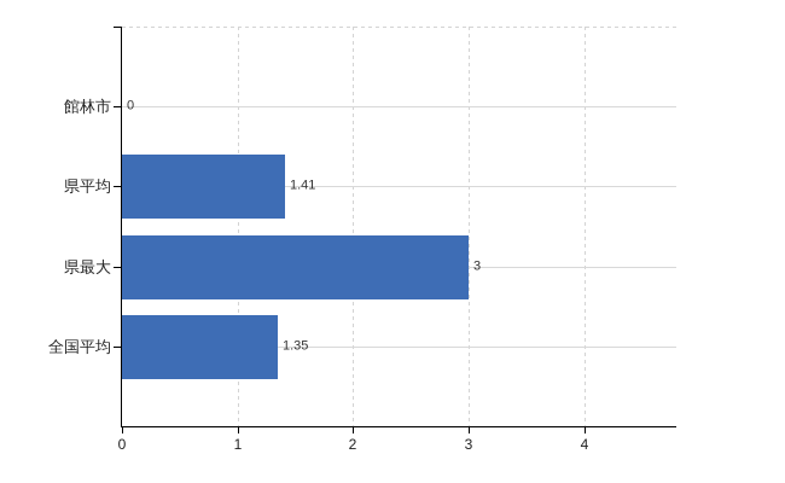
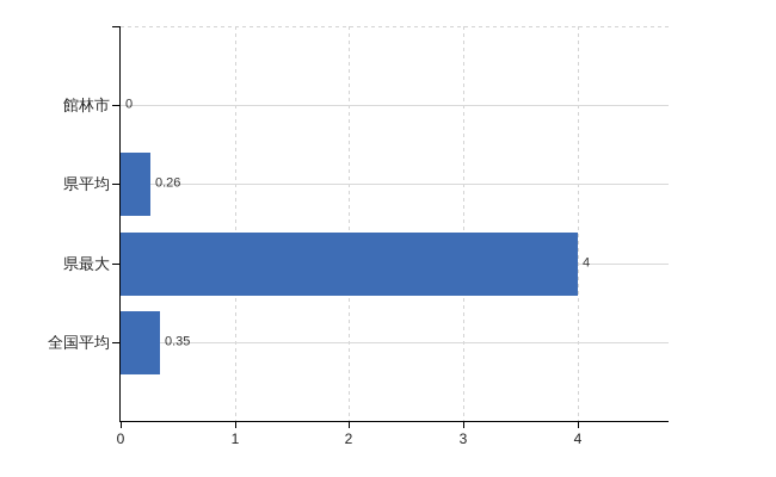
県平均: 1.41 -> 0.26
県最大: 3 -> 4
全国平均: 1.35 -> 0.35
